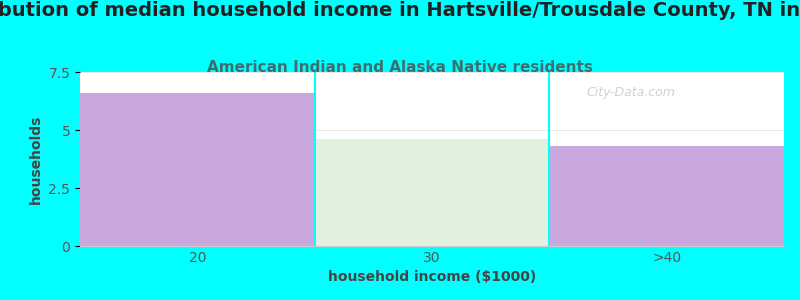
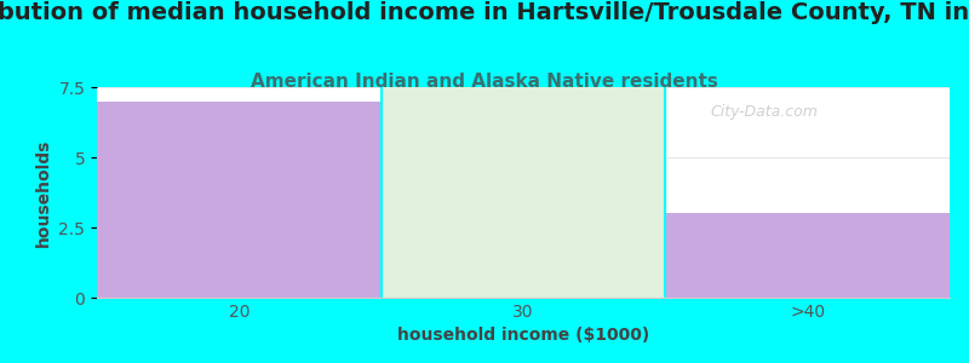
20: 6.6 -> 7.0
30: 4.6 -> 7.5
>40: 4.3 -> 3.0
